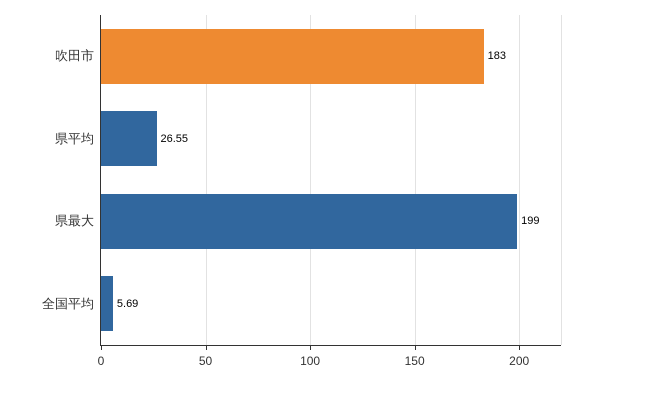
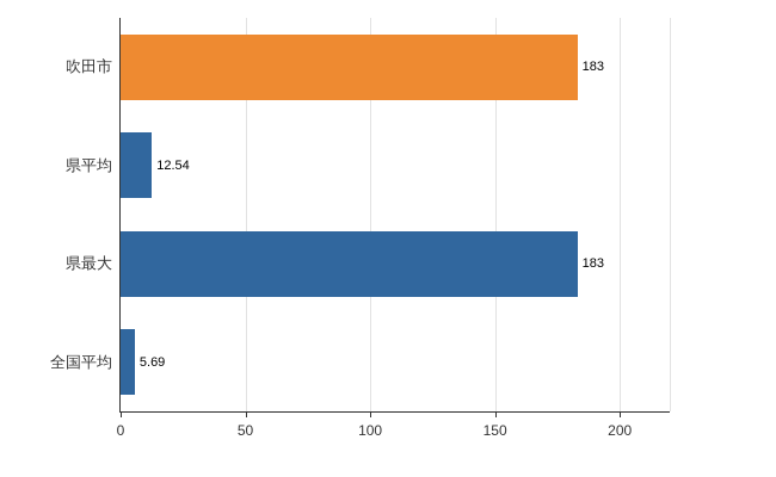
県平均: 26.55 -> 12.54
県最大: 199 -> 183
